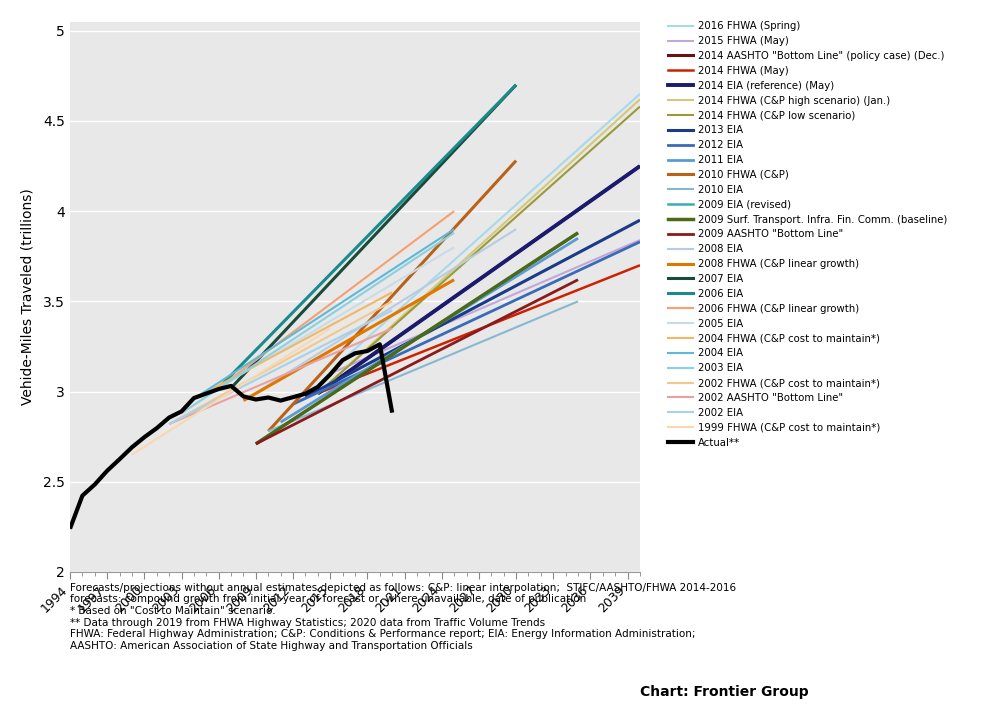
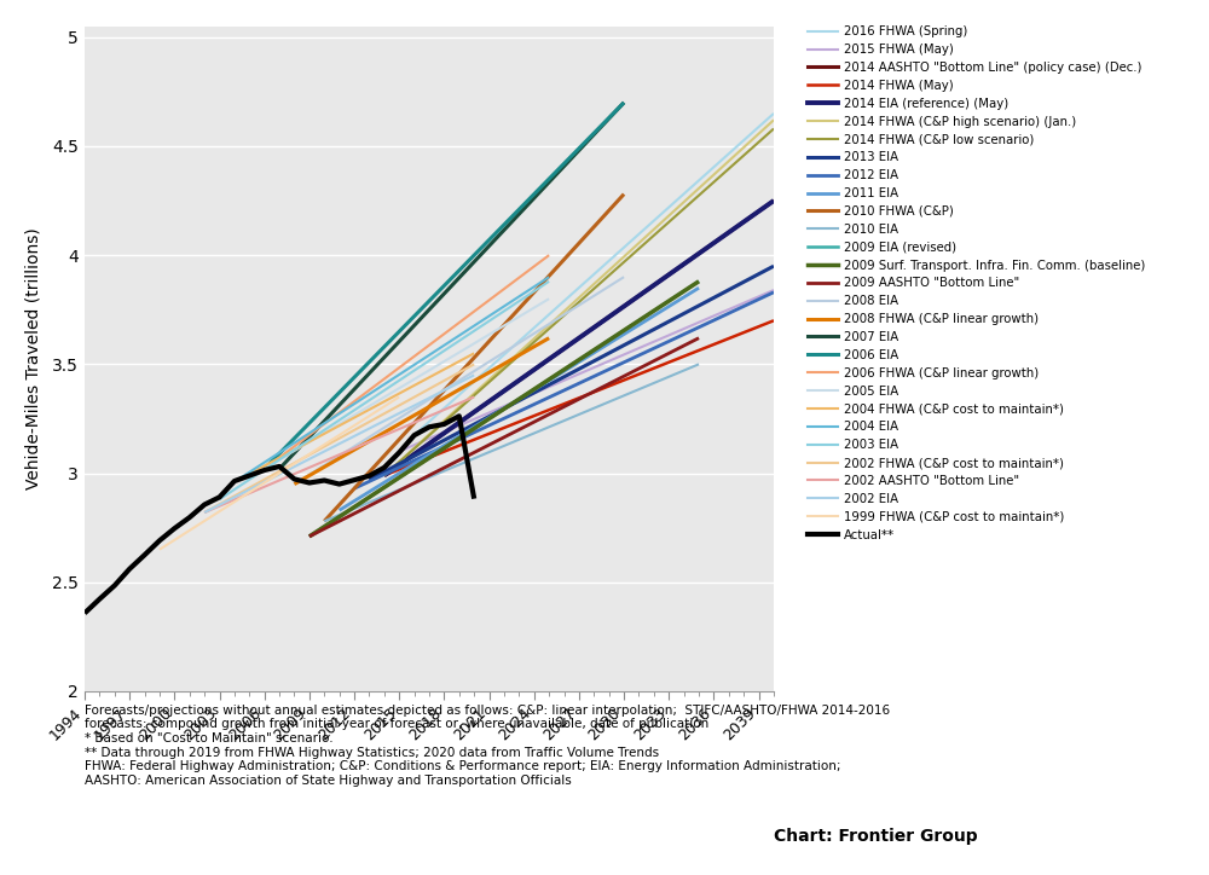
1994: 2.24 -> 2.36
